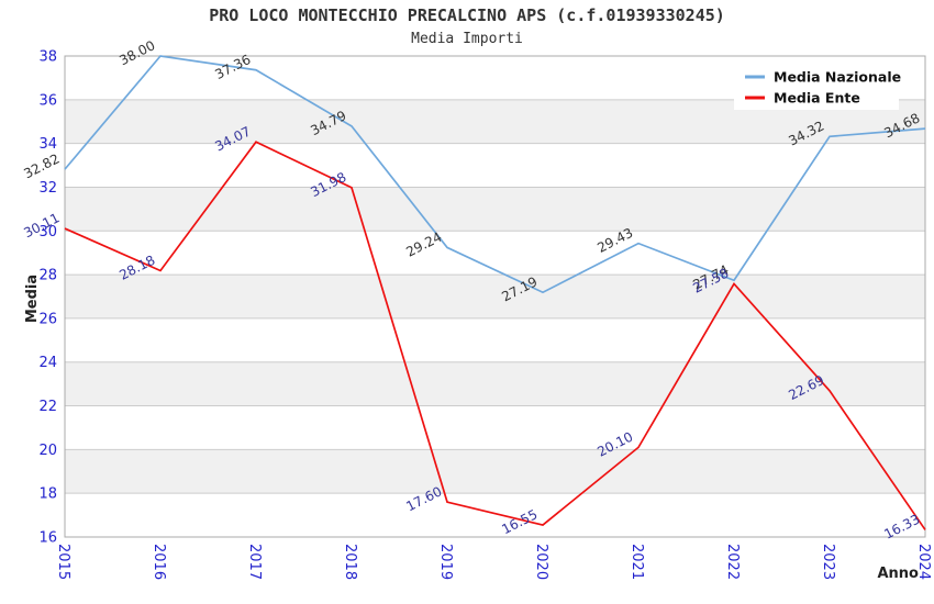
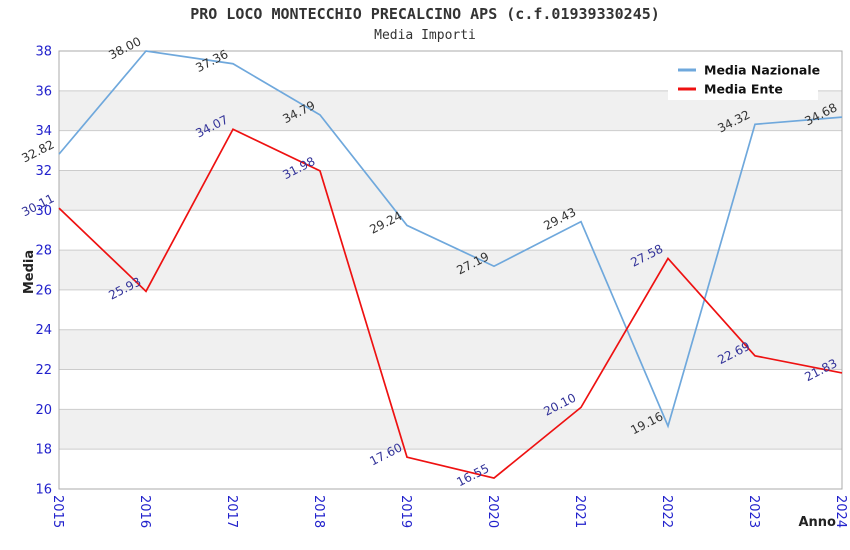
Media Ente/2016: 28.18 -> 25.93
Media Nazionale/2022: 27.74 -> 19.16
Media Ente/2024: 16.33 -> 21.83
